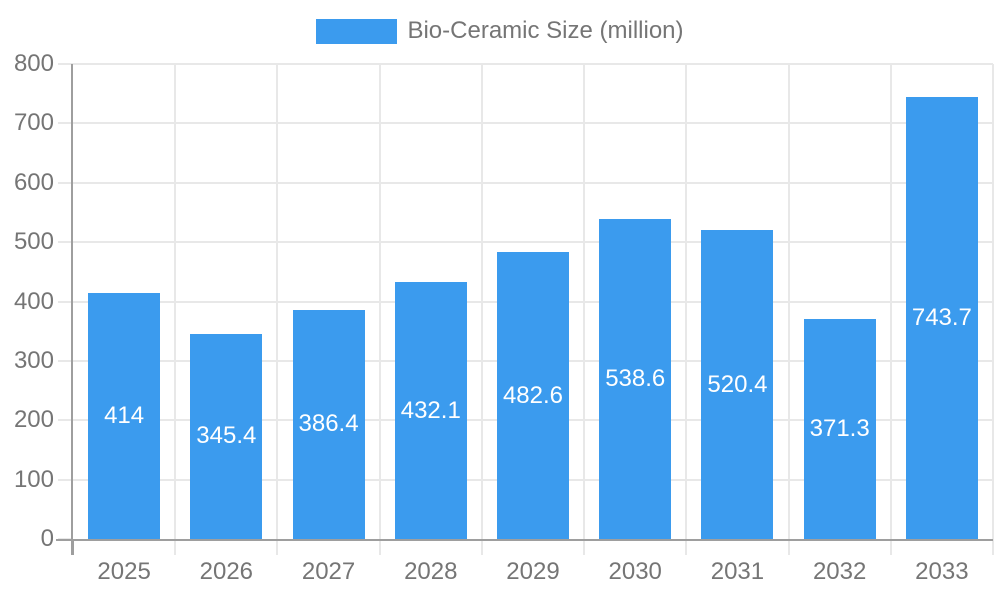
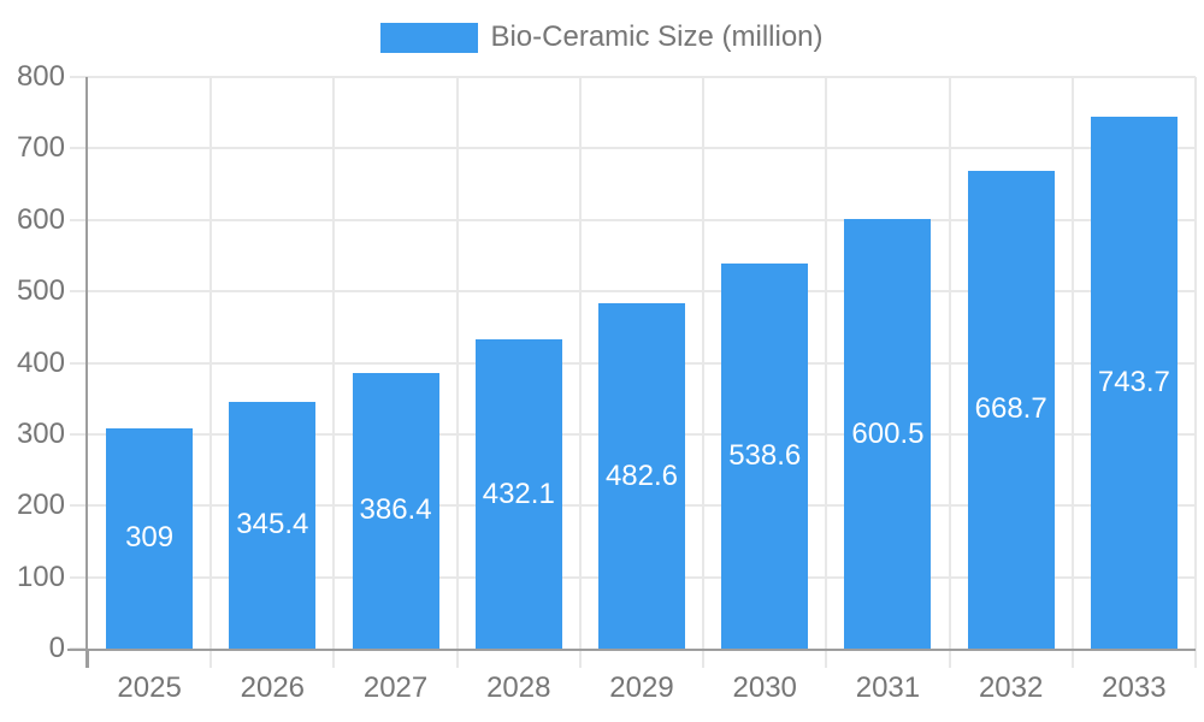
2025: 414 -> 309
2031: 520.4 -> 600.5
2032: 371.3 -> 668.7
